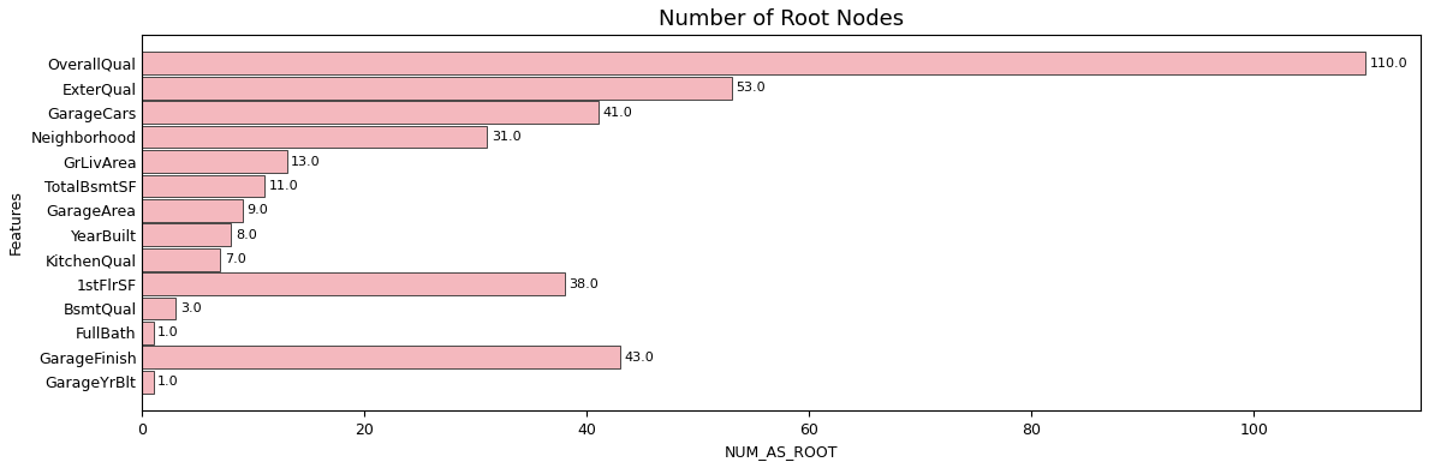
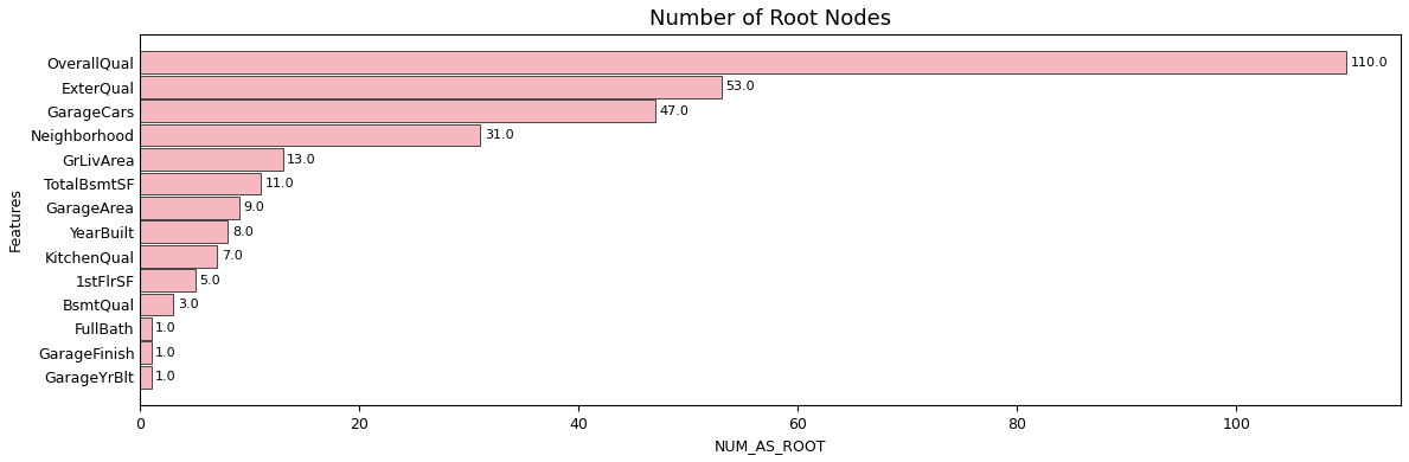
GarageCars: 41.0 -> 47.0
1stFlrSF: 38.0 -> 5.0
GarageFinish: 43.0 -> 1.0
